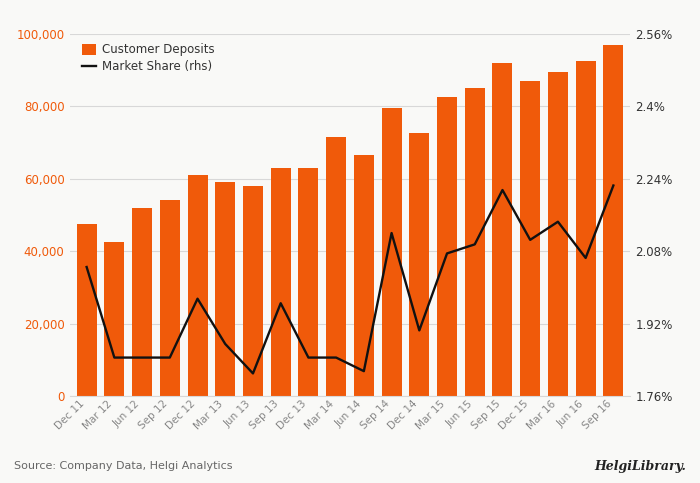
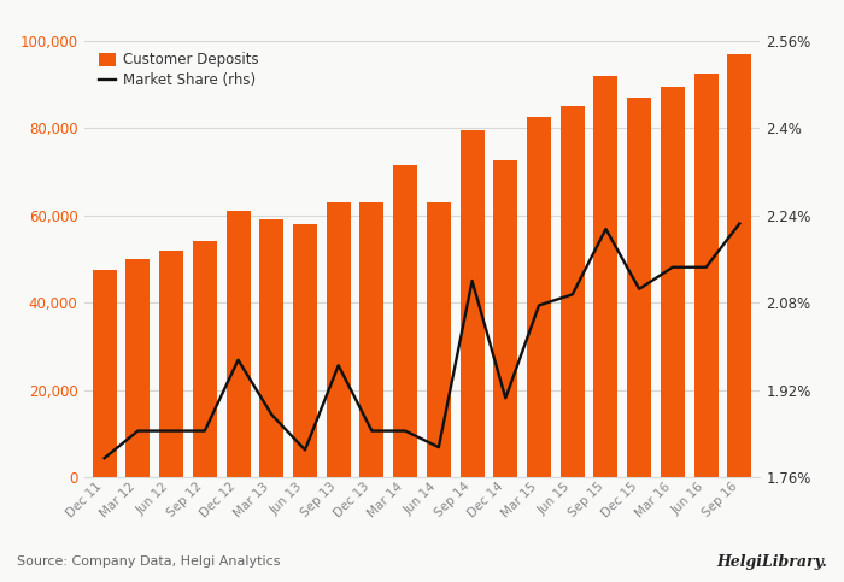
Market Share (rhs)/Dec 11: 2.045% -> 1.795%
Customer Deposits/Mar 12: 42,500 -> 50,000
Customer Deposits/Jun 14: 66,500 -> 63,000
Market Share (rhs)/Jun 16: 2.065% -> 2.145%
